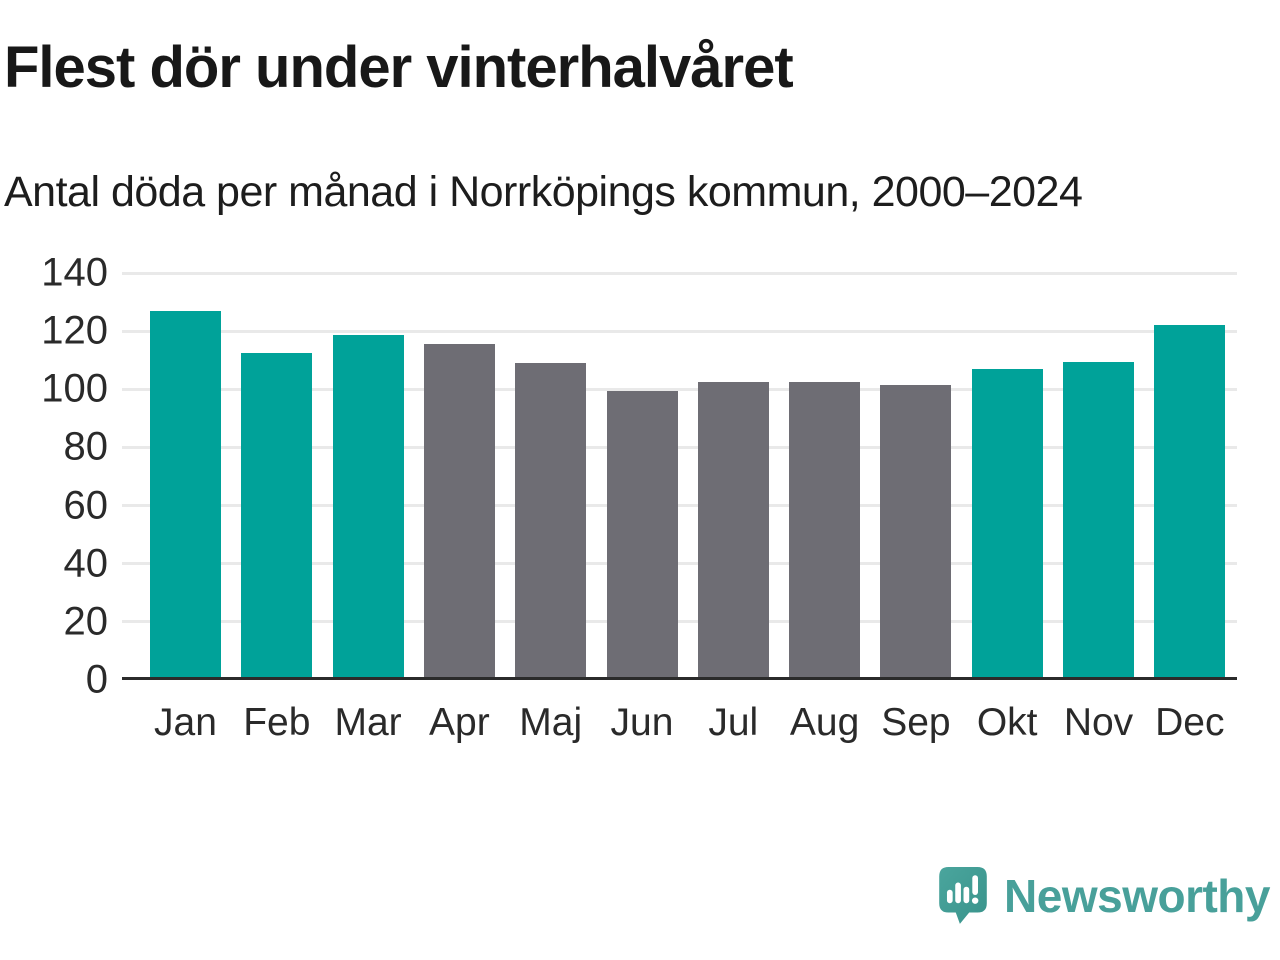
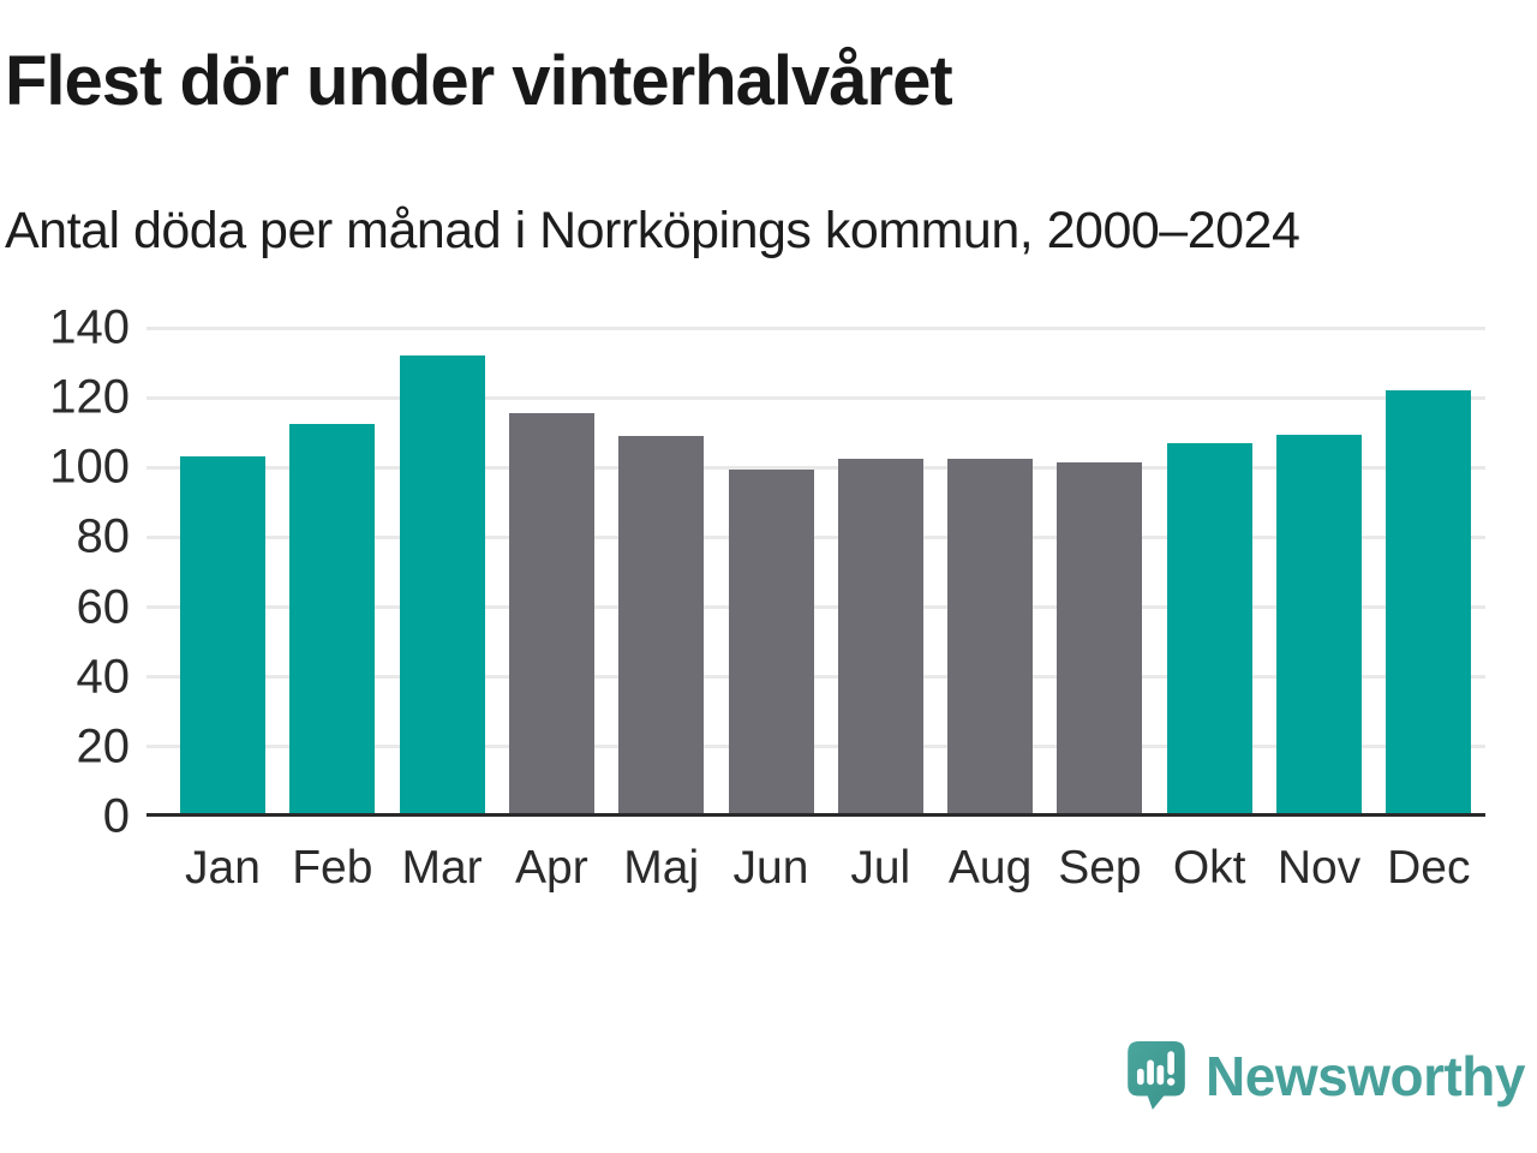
Jan: 126 -> 102
Mar: 118 -> 131
